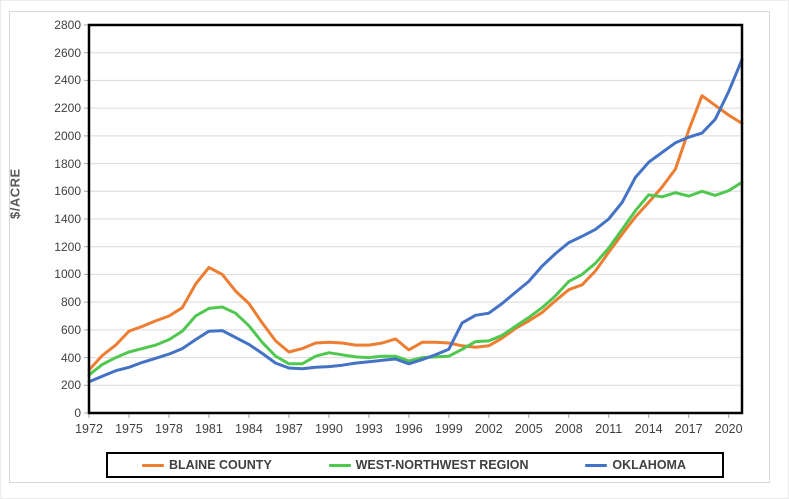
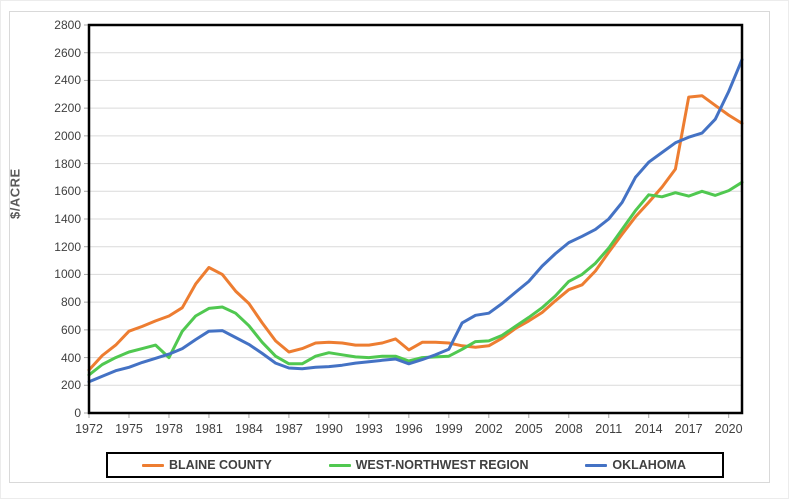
WEST-NORTHWEST REGION/1978: 530 -> 400
BLAINE COUNTY/2017: 2040 -> 2280
